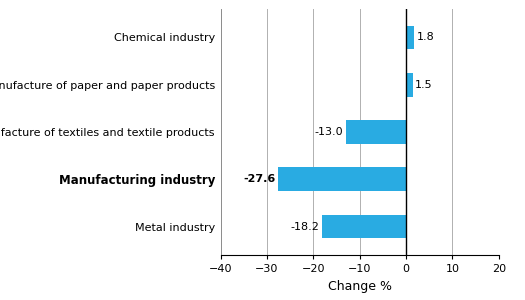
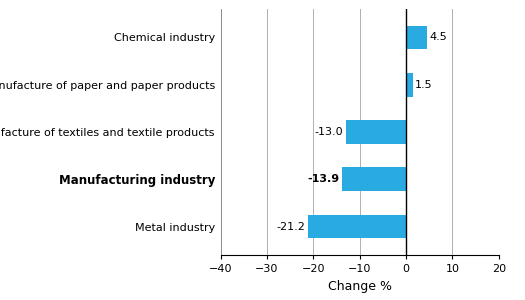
Chemical industry: 1.8 -> 4.5
Manufacturing industry: -27.6 -> -13.9
Metal industry: -18.2 -> -21.2
